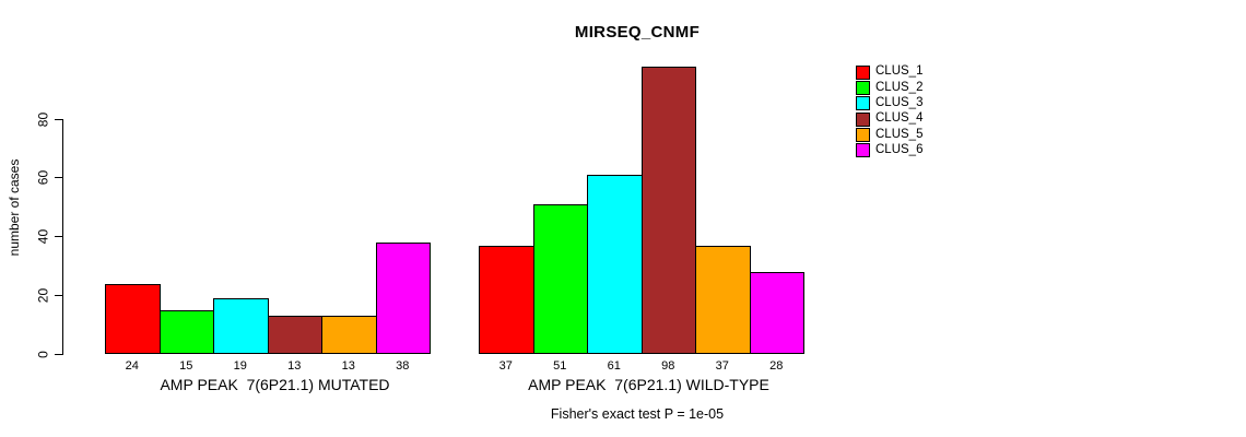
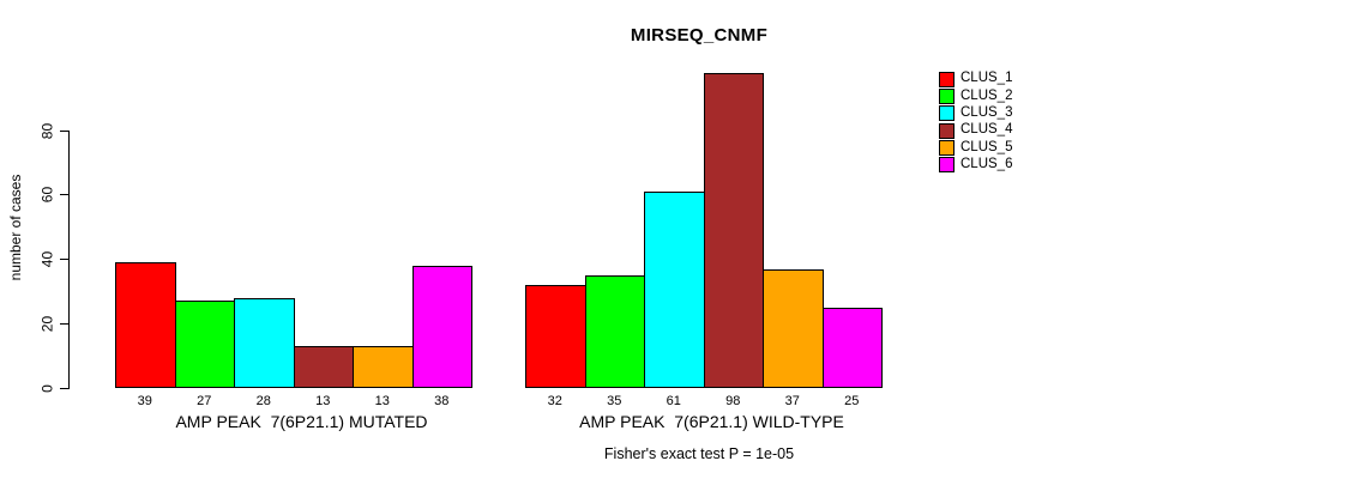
CLUS_1/AMP PEAK 7(6P21.1) MUTATED: 24 -> 39
CLUS_2/AMP PEAK 7(6P21.1) MUTATED: 15 -> 27
CLUS_3/AMP PEAK 7(6P21.1) MUTATED: 19 -> 28
CLUS_1/AMP PEAK 7(6P21.1) WILD-TYPE: 37 -> 32
CLUS_2/AMP PEAK 7(6P21.1) WILD-TYPE: 51 -> 35
CLUS_6/AMP PEAK 7(6P21.1) WILD-TYPE: 28 -> 25
